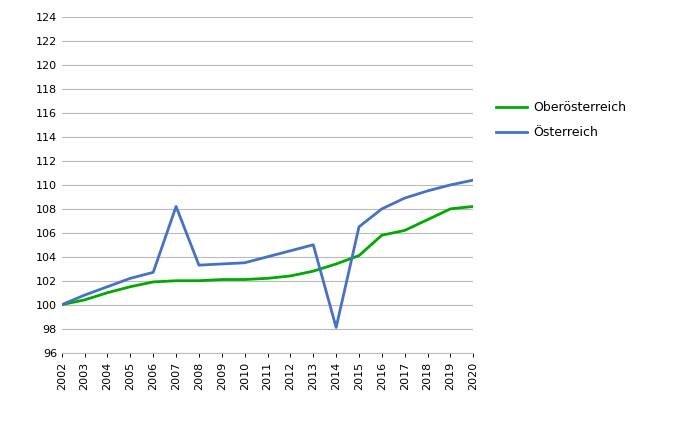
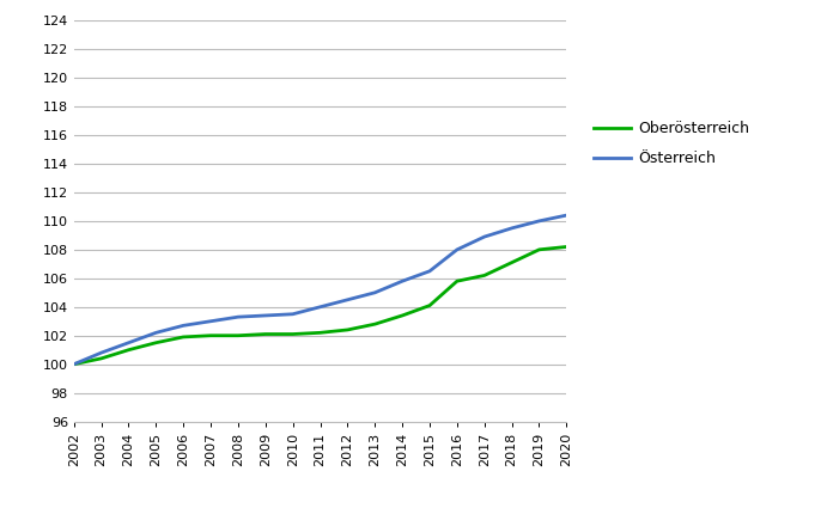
Österreich/2007: 108.2 -> 103.0
Österreich/2014: 98.1 -> 105.8
